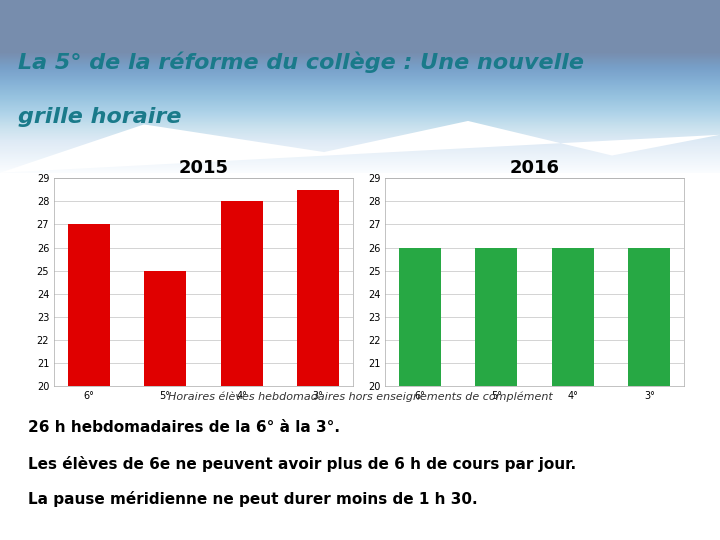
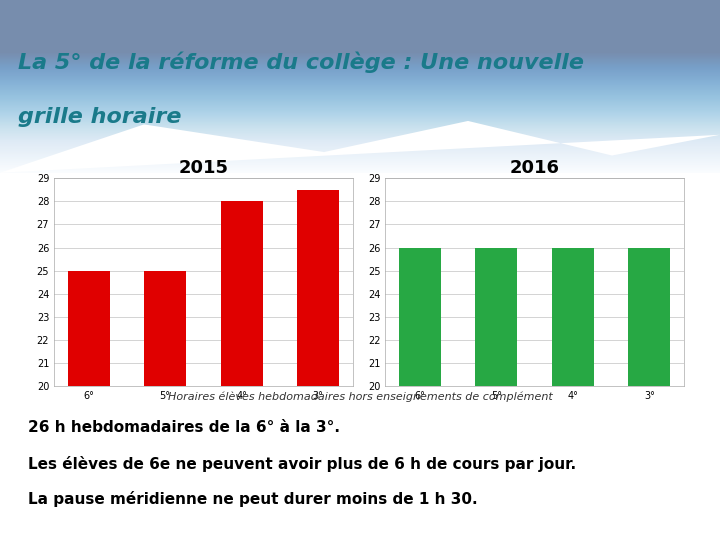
2015/6°: 27.0 -> 25.0
